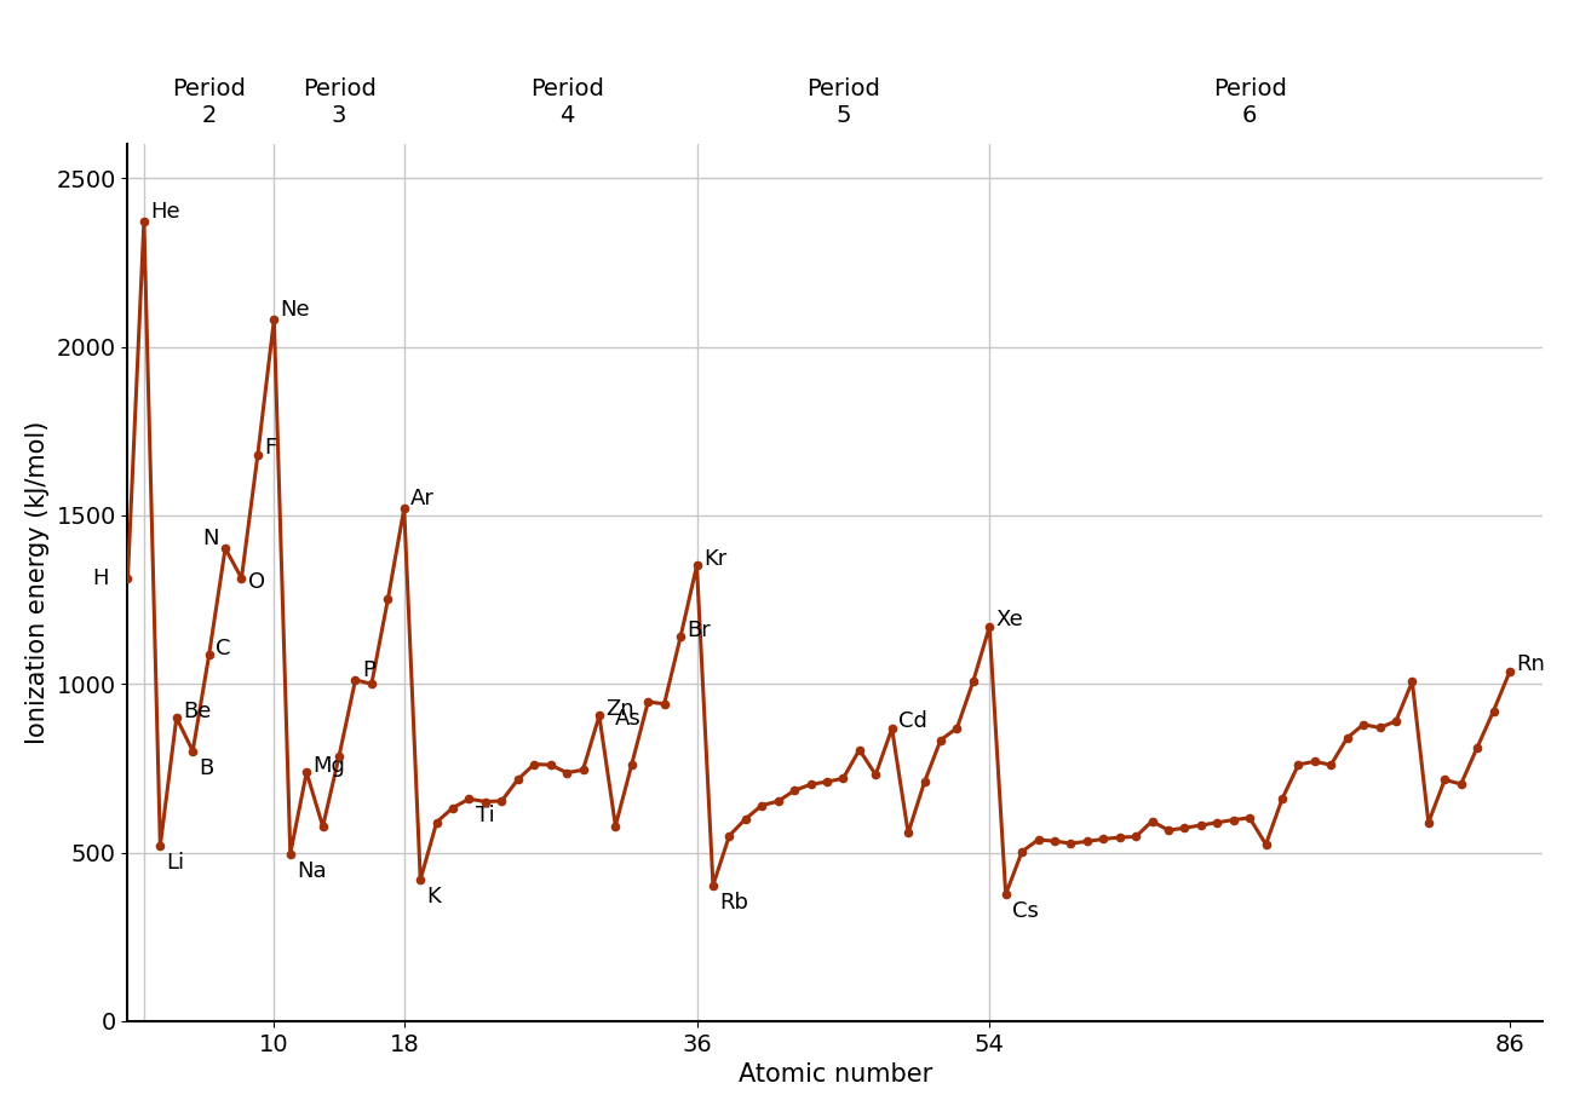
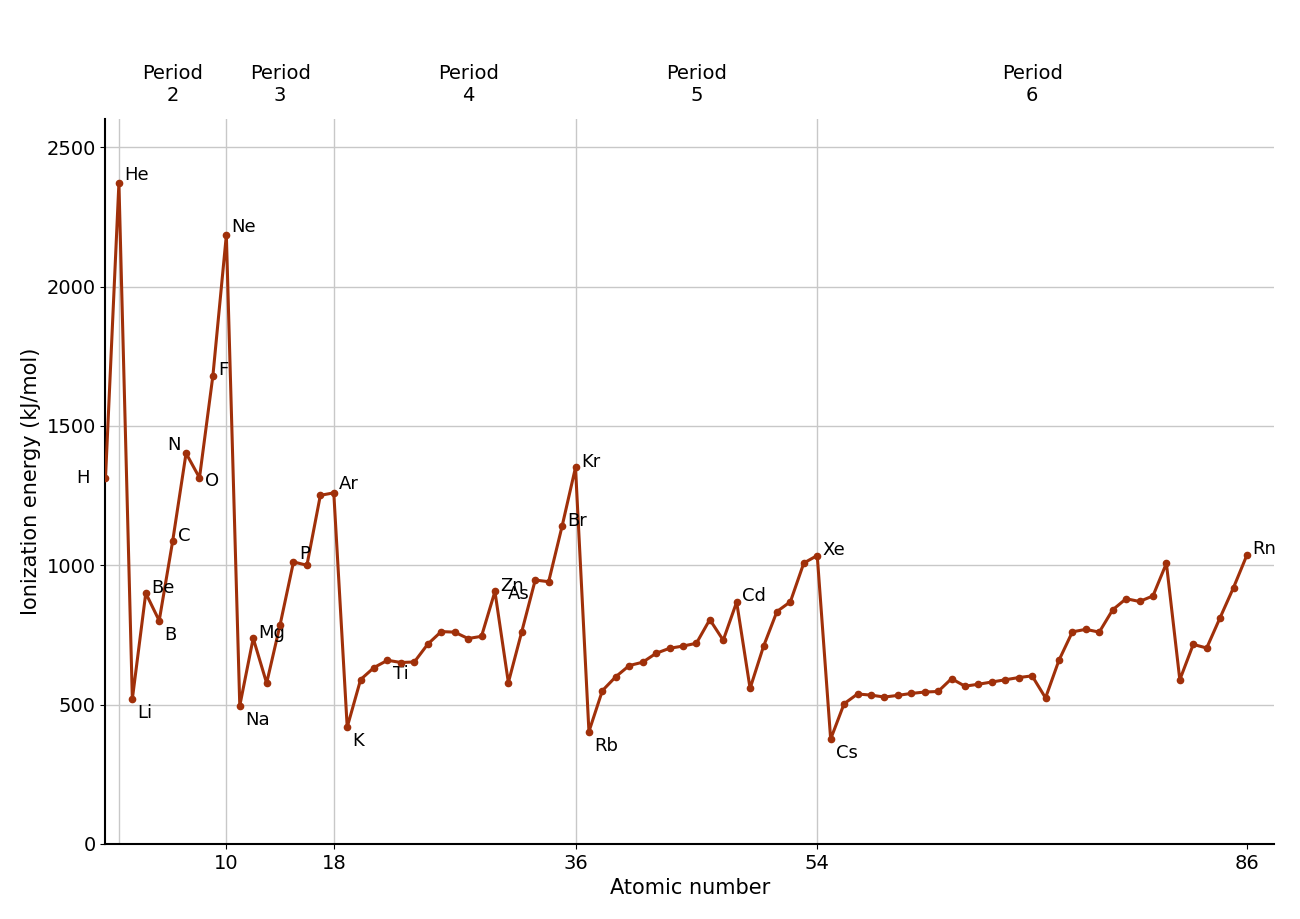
10: 2081 -> 2185
18: 1521 -> 1260
54: 1170 -> 1035
